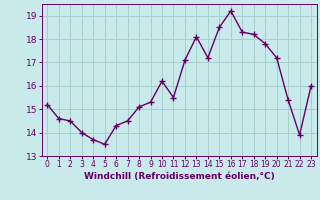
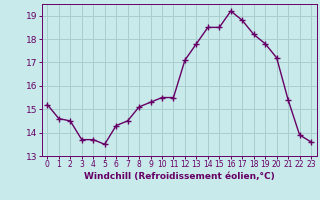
3: 14.0 -> 13.7
10: 16.2 -> 15.5
13: 18.1 -> 17.8
14: 17.2 -> 18.5
17: 18.3 -> 18.8
23: 16.0 -> 13.6
